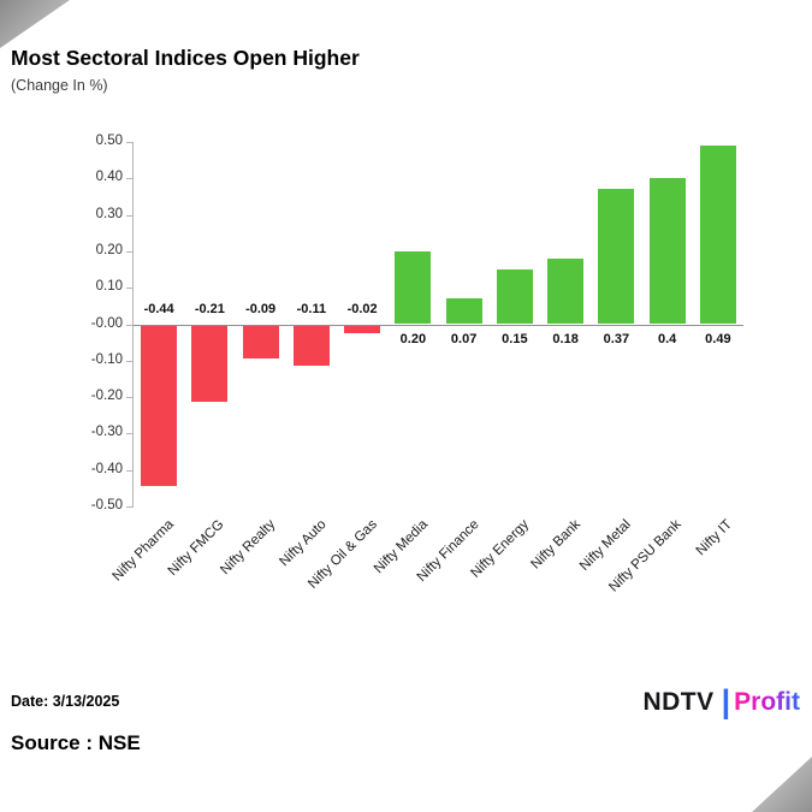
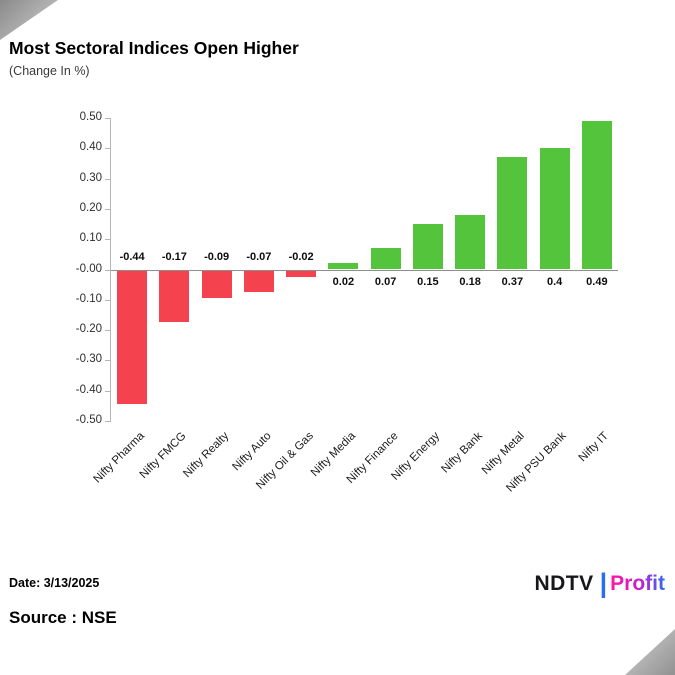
Nifty FMCG: -0.21 -> -0.17
Nifty Auto: -0.11 -> -0.07
Nifty Media: 0.20 -> 0.02
